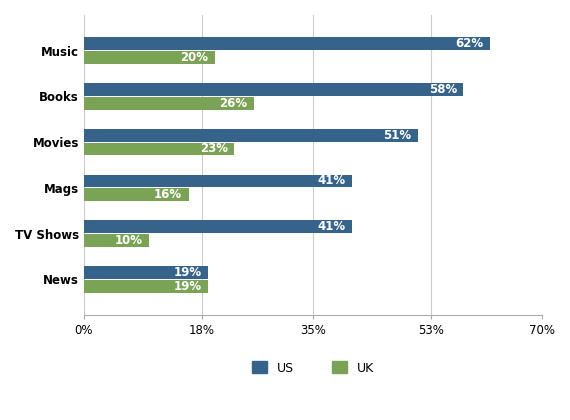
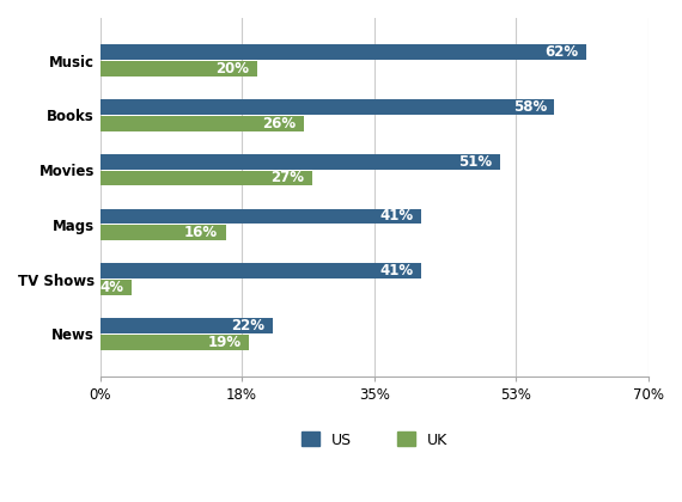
UK/Movies: 23% -> 27%
UK/TV Shows: 10% -> 4%
US/News: 19% -> 22%
